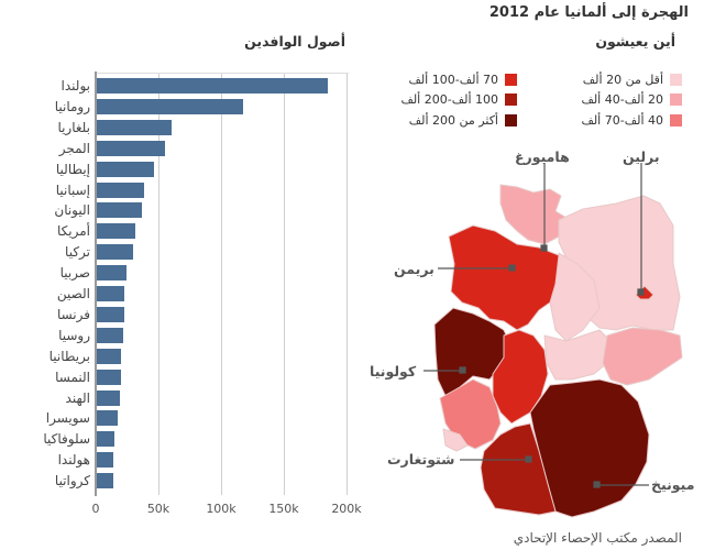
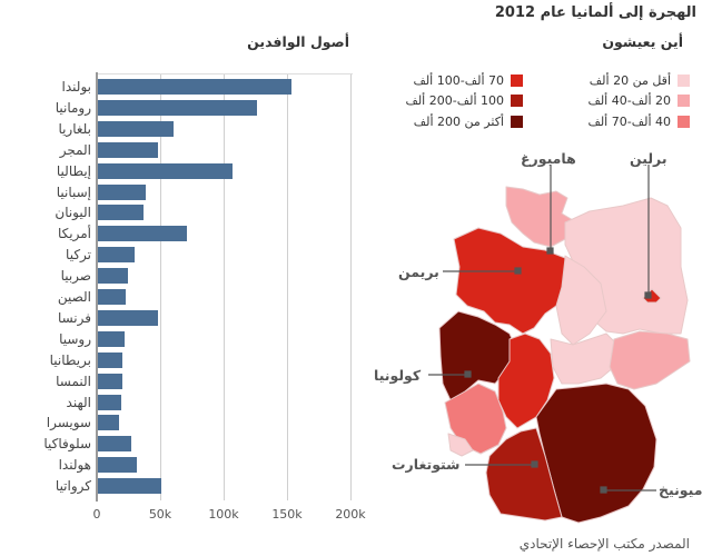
بولندا: 184k -> 153k
رومانيا: 117k -> 125k
المجر: 54k -> 47k
إيطاليا: 46k -> 106k
أمريكا: 31k -> 70k
فرنسا: 22k -> 47k
سلوفاكيا: 14k -> 26k
هولندا: 13k -> 31k
كرواتيا: 13k -> 50k
